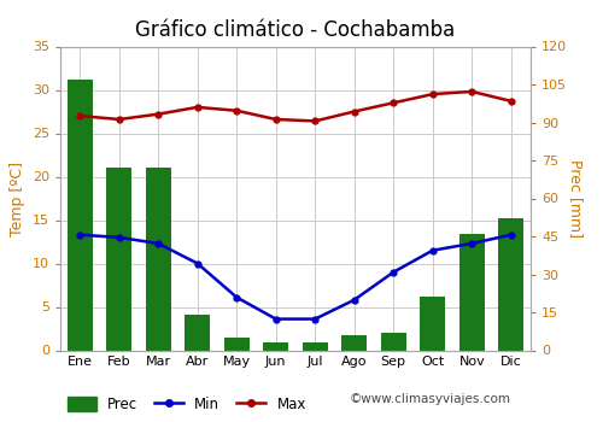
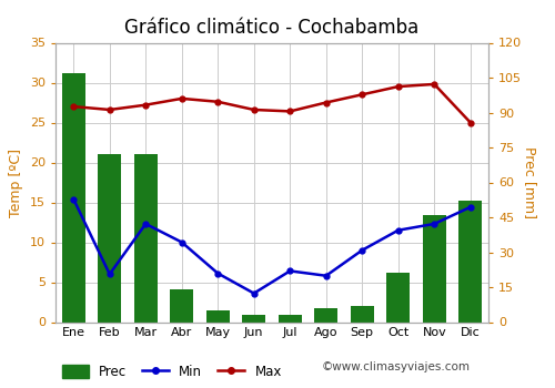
Min/Ene: 13.3 -> 15.4
Min/Feb: 13.0 -> 6.0
Min/Jul: 3.6 -> 6.4
Min/Dic: 13.3 -> 14.4
Max/Dic: 28.7 -> 25.0
